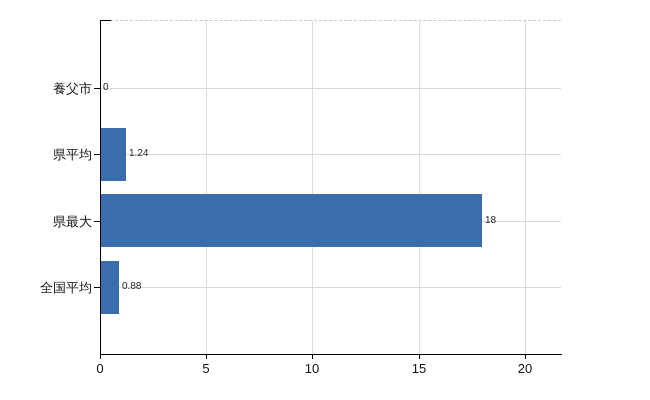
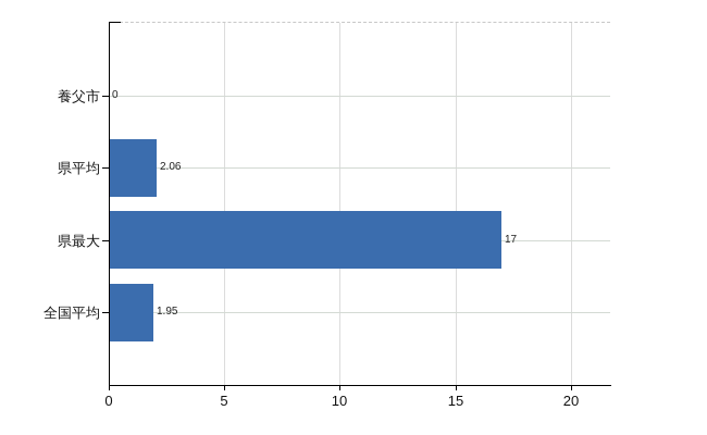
県平均: 1.24 -> 2.06
県最大: 18 -> 17
全国平均: 0.88 -> 1.95
